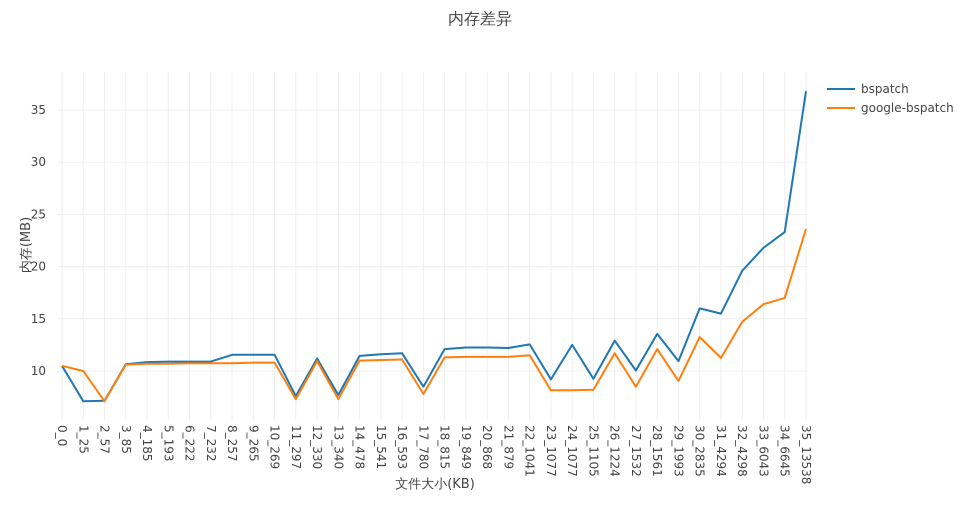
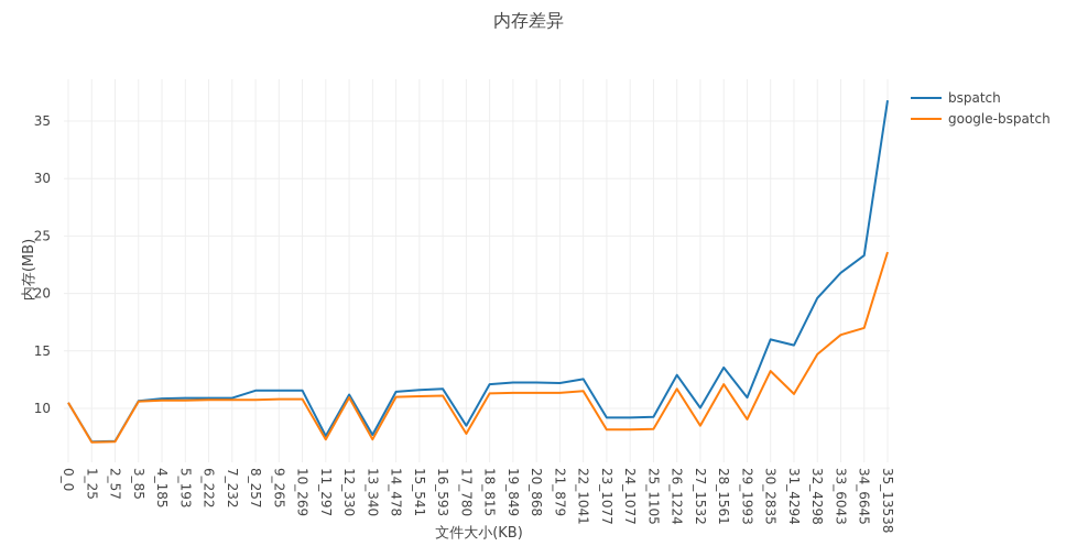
google-bspatch/1_25: 10.0 -> 7.0
bspatch/24_1077: 12.5 -> 9.2
